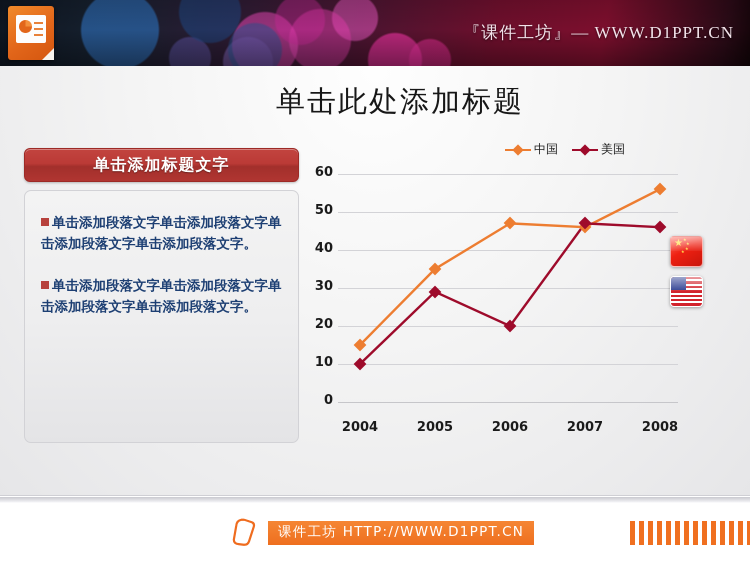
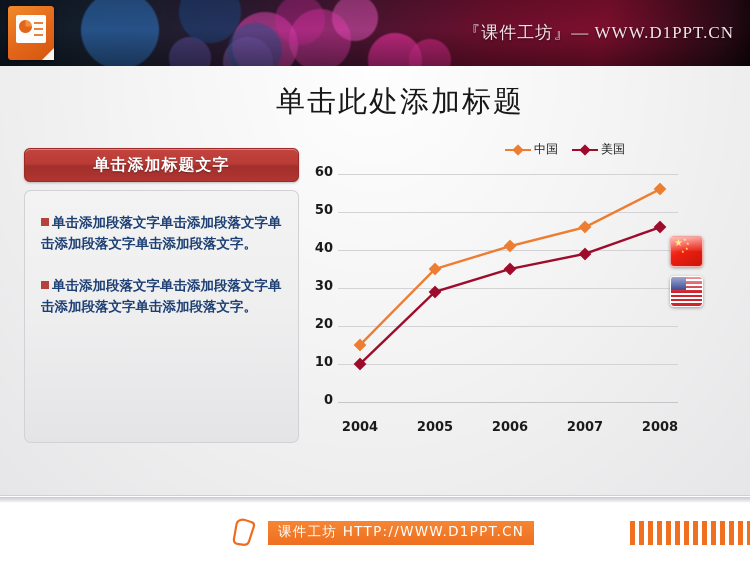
中国/2006: 47 -> 41
美国/2006: 20 -> 35
美国/2007: 47 -> 39
